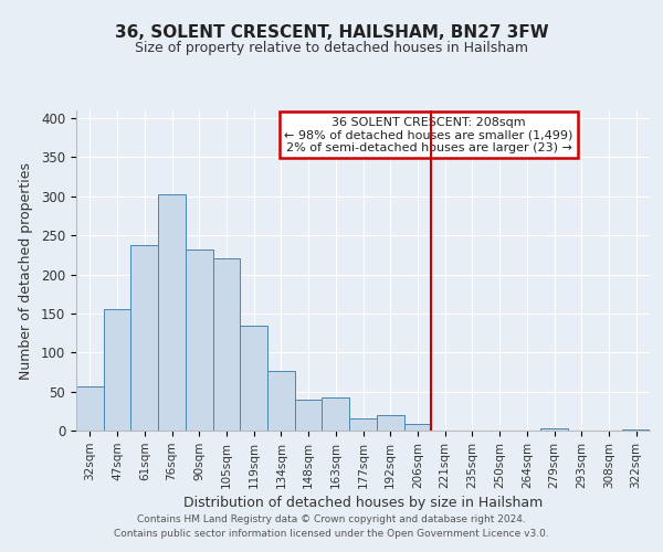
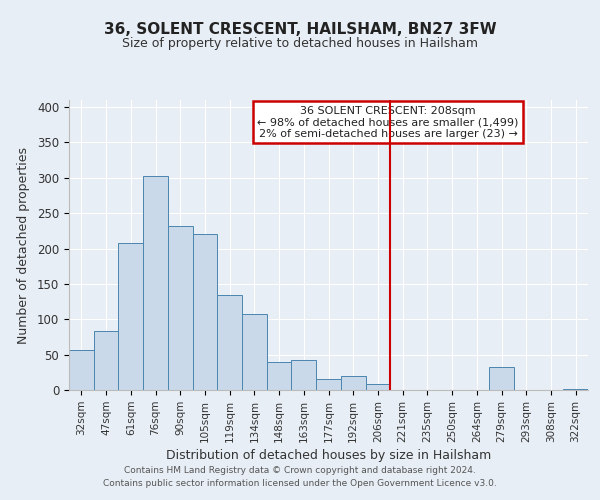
47sqm: 155 -> 84
61sqm: 238 -> 208
134sqm: 76 -> 108
279sqm: 3 -> 32
